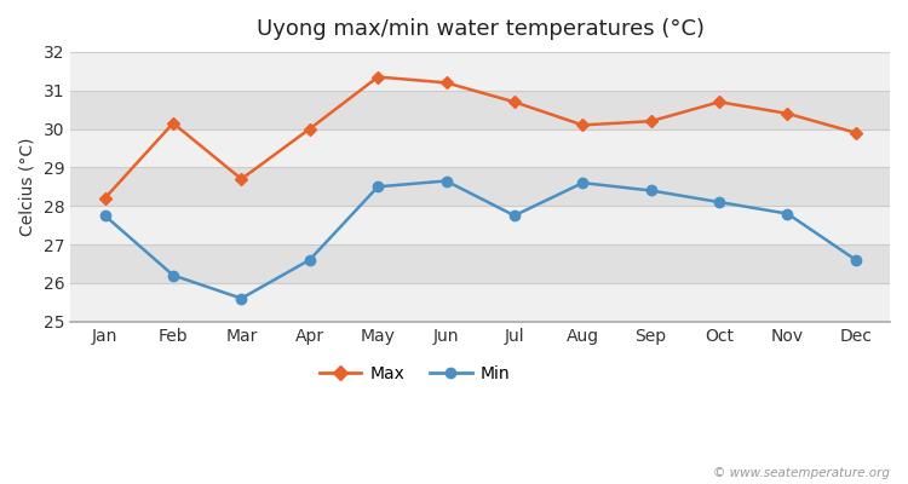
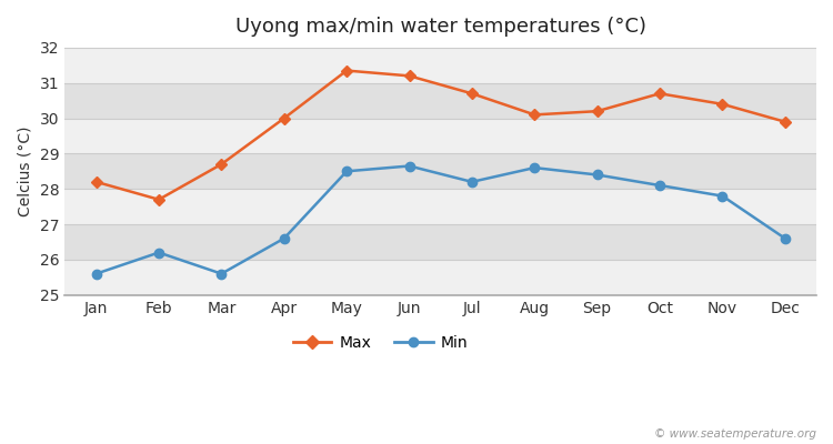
Min/Jan: 27.75 -> 25.60
Max/Feb: 30.15 -> 27.70
Min/Jul: 27.75 -> 28.20
